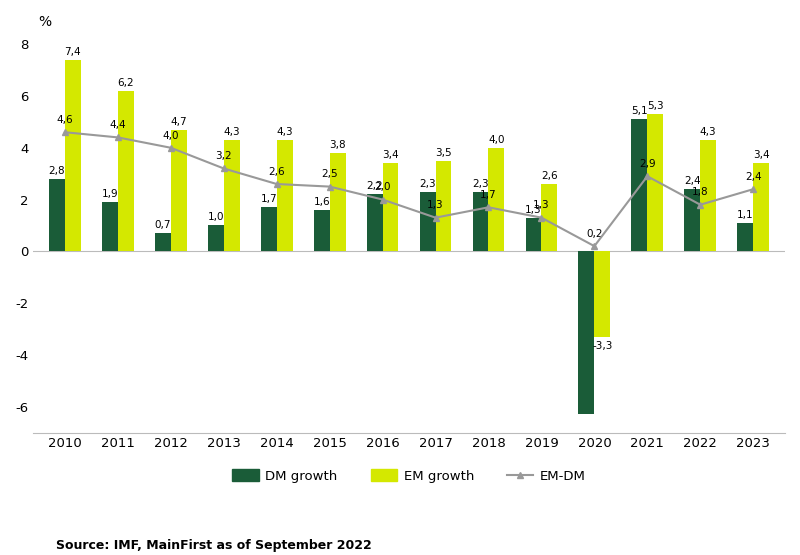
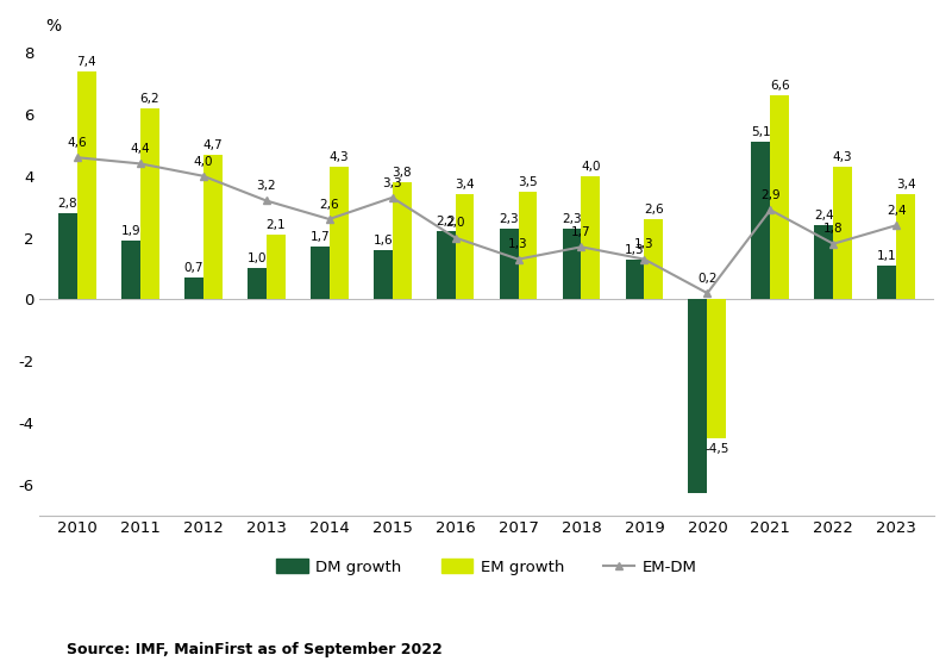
EM growth/2013: 4,3 -> 2,1
EM-DM/2015: 2,5 -> 3,3
EM growth/2020: -3,3 -> -4,5
EM growth/2021: 5,3 -> 6,6
